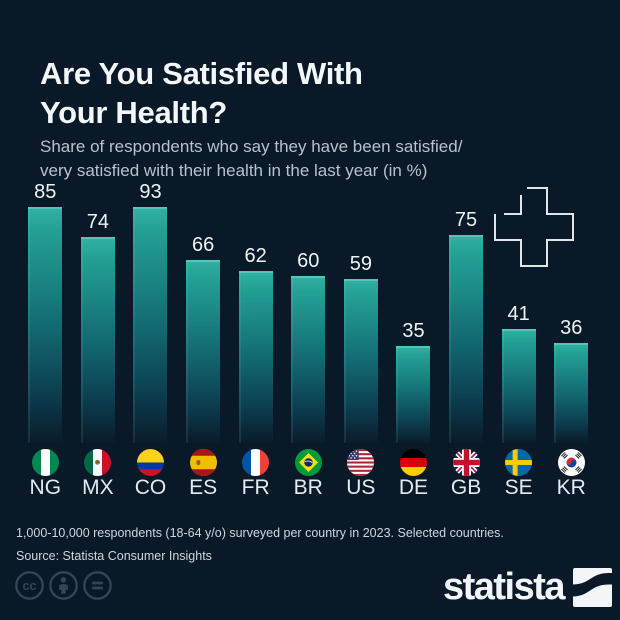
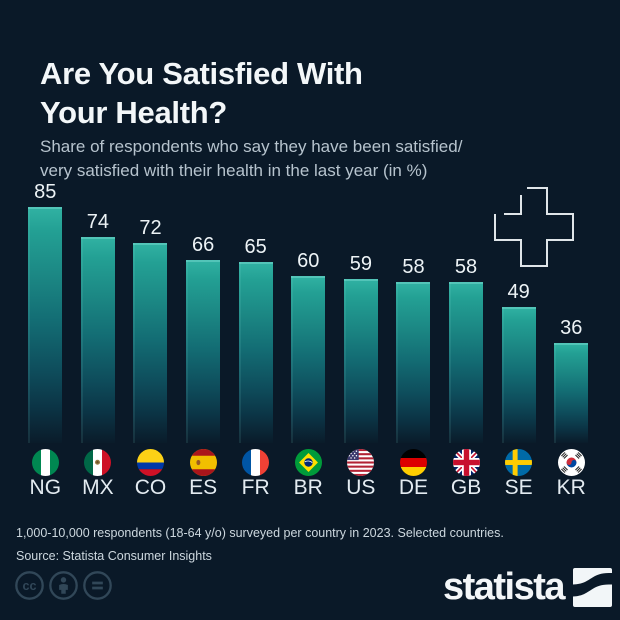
CO: 93 -> 72
FR: 62 -> 65
DE: 35 -> 58
GB: 75 -> 58
SE: 41 -> 49
